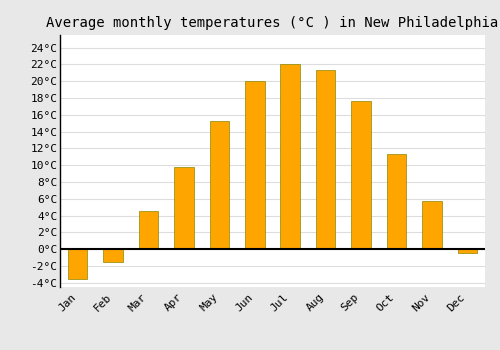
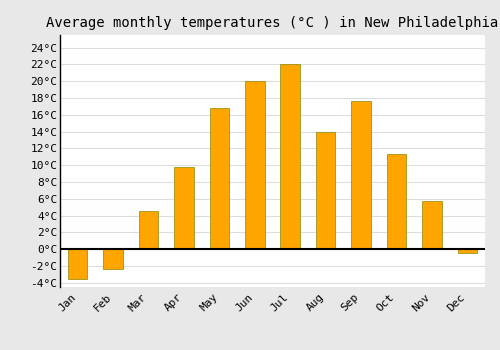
Feb: -1.5°C -> -2.4°C
May: 15.3°C -> 16.8°C
Aug: 21.3°C -> 14.0°C
